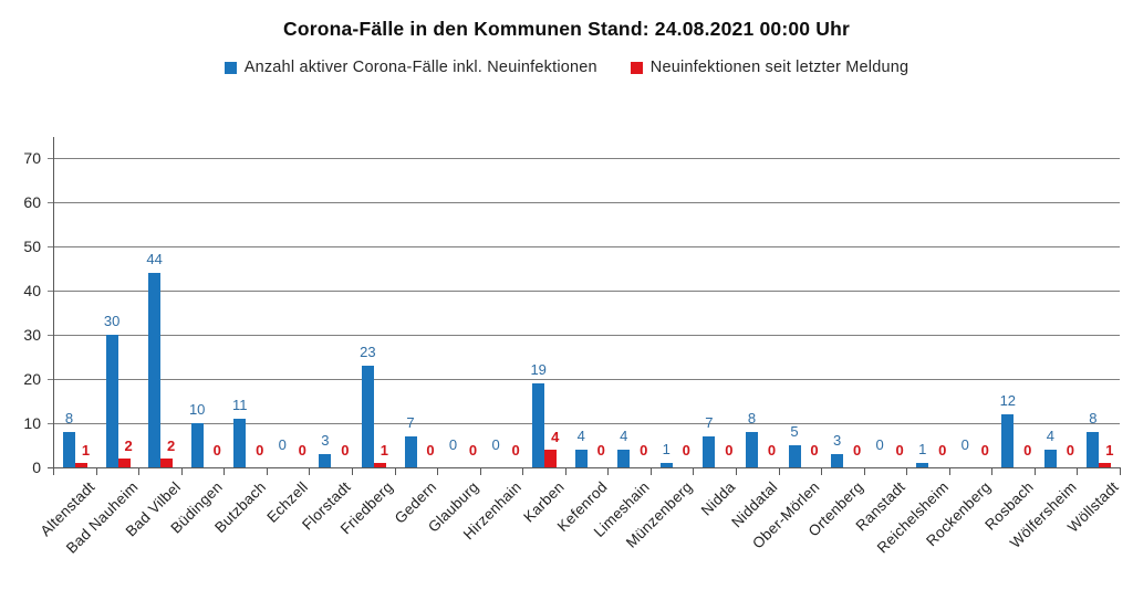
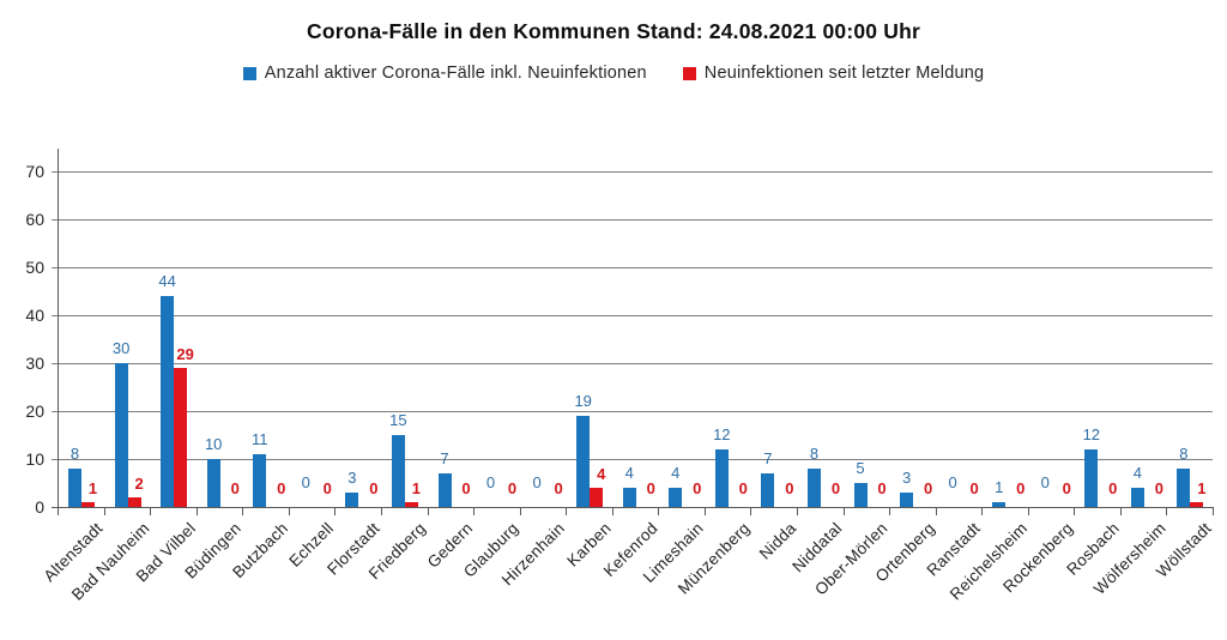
Neuinfektionen seit letzter Meldung/Bad Vilbel: 2 -> 29
Anzahl aktiver Corona-Fälle inkl. Neuinfektionen/Friedberg: 23 -> 15
Anzahl aktiver Corona-Fälle inkl. Neuinfektionen/Münzenberg: 1 -> 12
